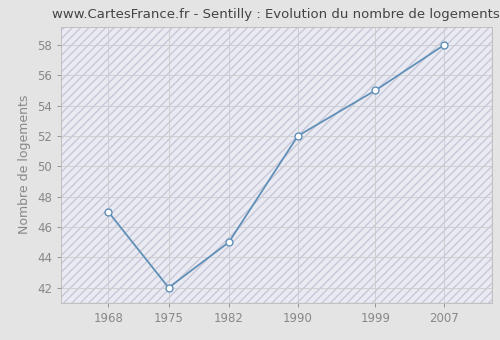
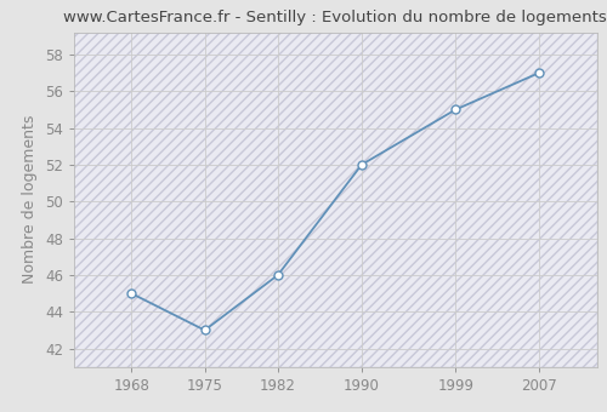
1968: 47 -> 45
1975: 42 -> 43
1982: 45 -> 46
2007: 58 -> 57
